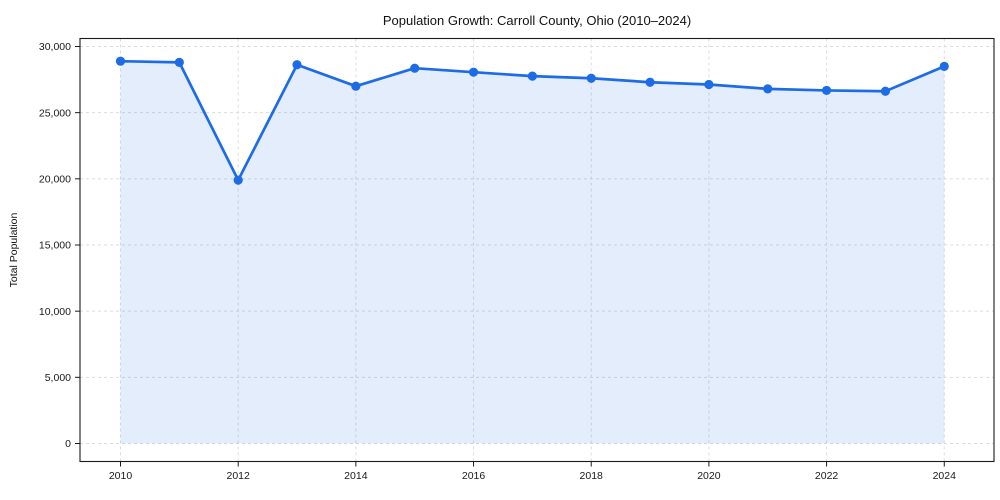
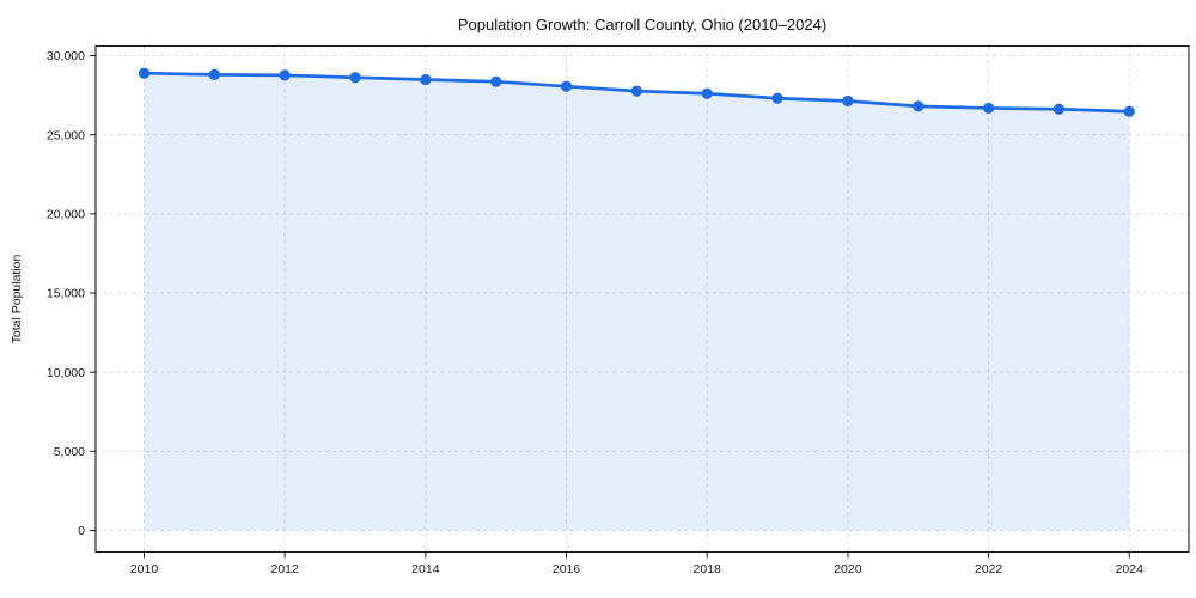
2012: 19900 -> 28800
2014: 27000 -> 28500
2024: 28500 -> 26500
